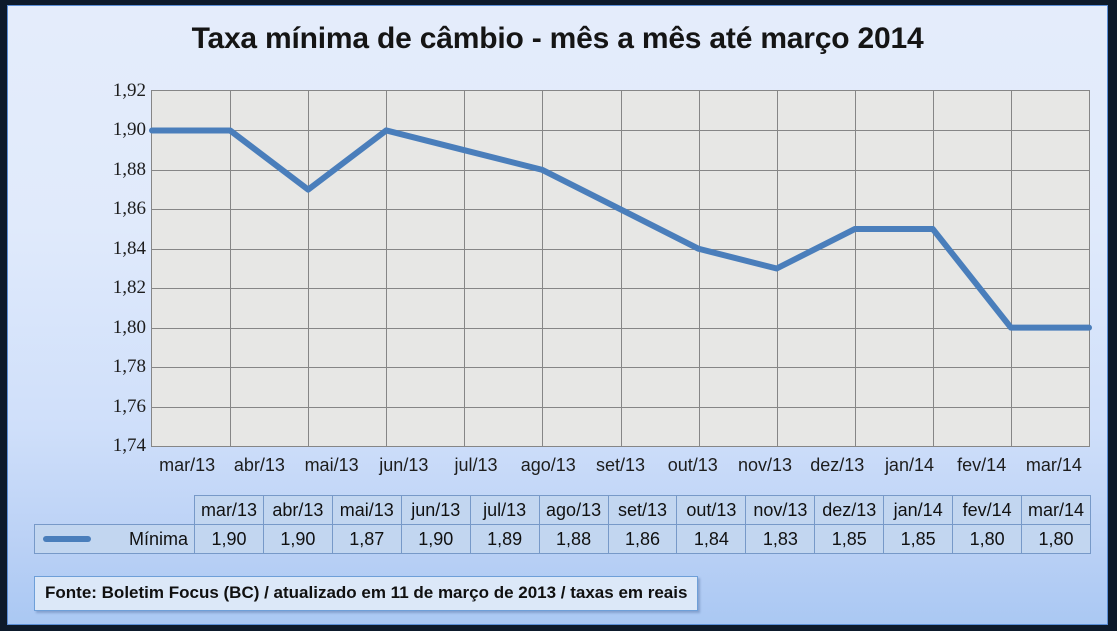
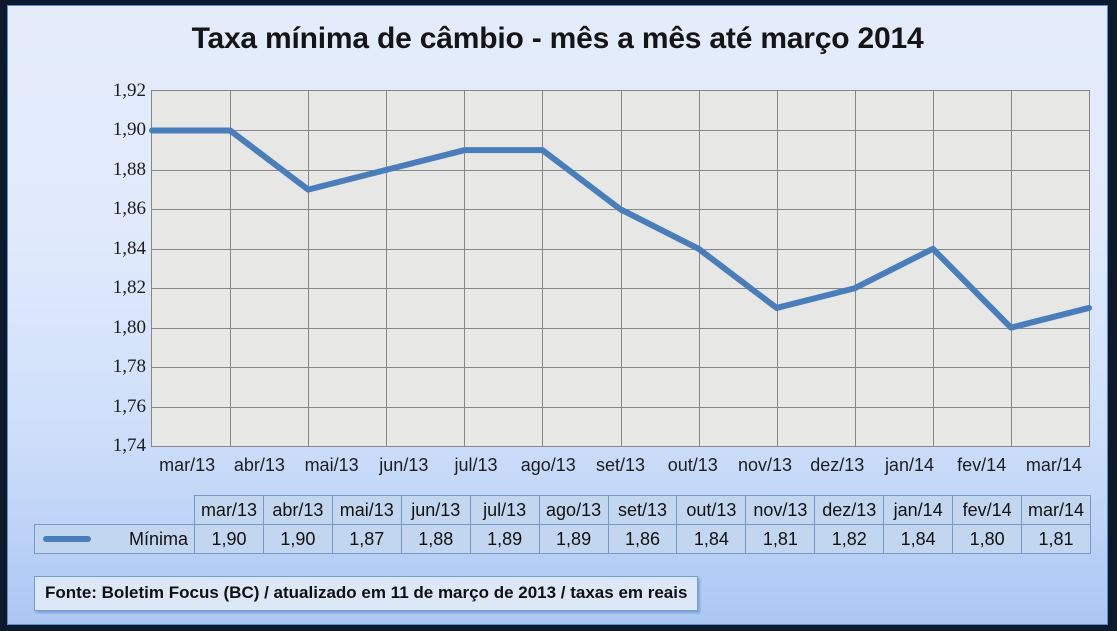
jun/13: 1,90 -> 1,88
ago/13: 1,88 -> 1,89
nov/13: 1,83 -> 1,81
dez/13: 1,85 -> 1,82
jan/14: 1,85 -> 1,84
mar/14: 1,80 -> 1,81
